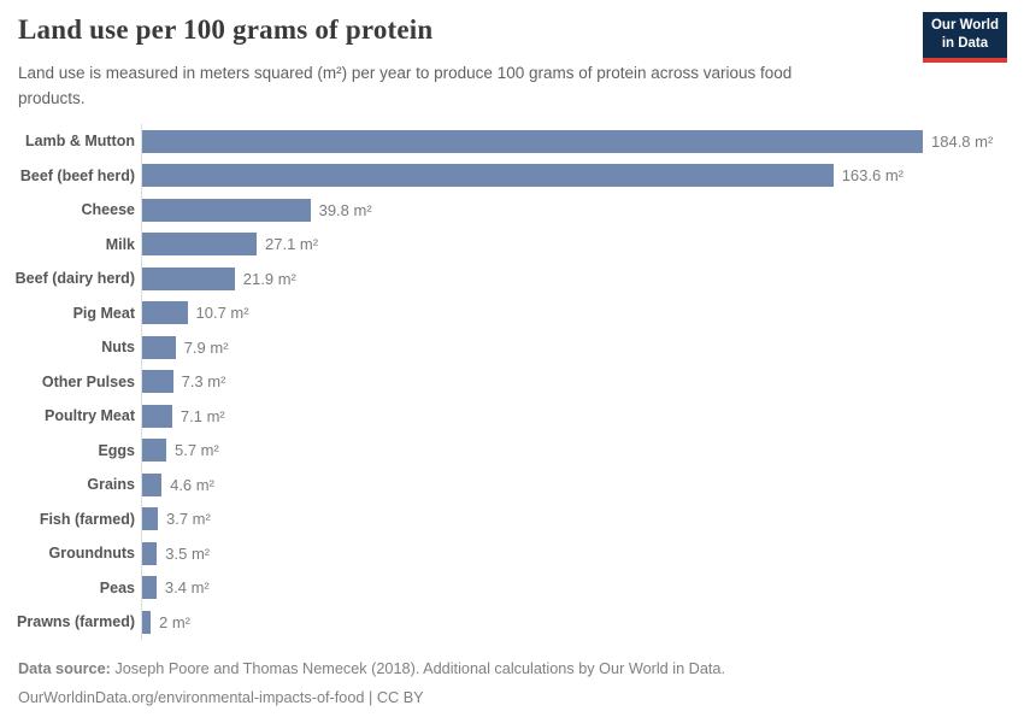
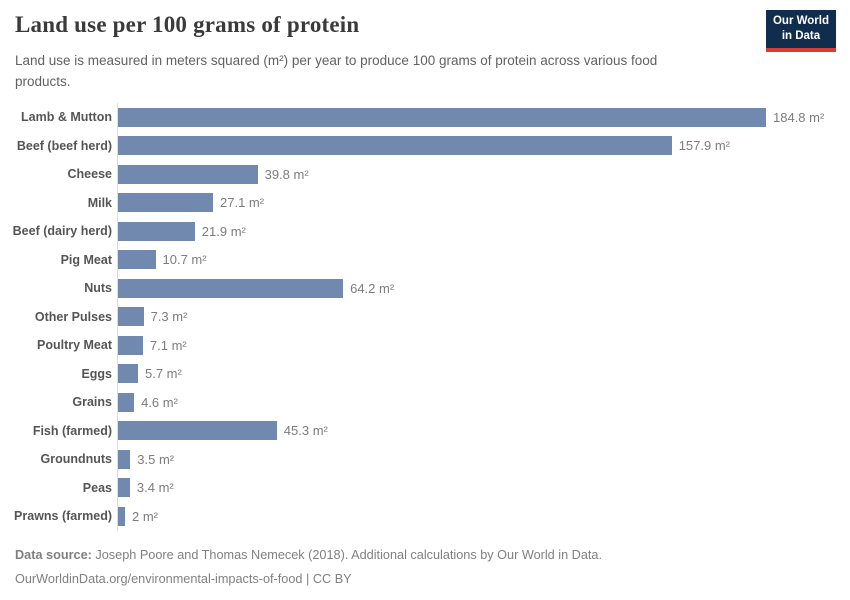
Beef (beef herd): 163.6 -> 157.9
Nuts: 7.9 -> 64.2
Fish (farmed): 3.7 -> 45.3
